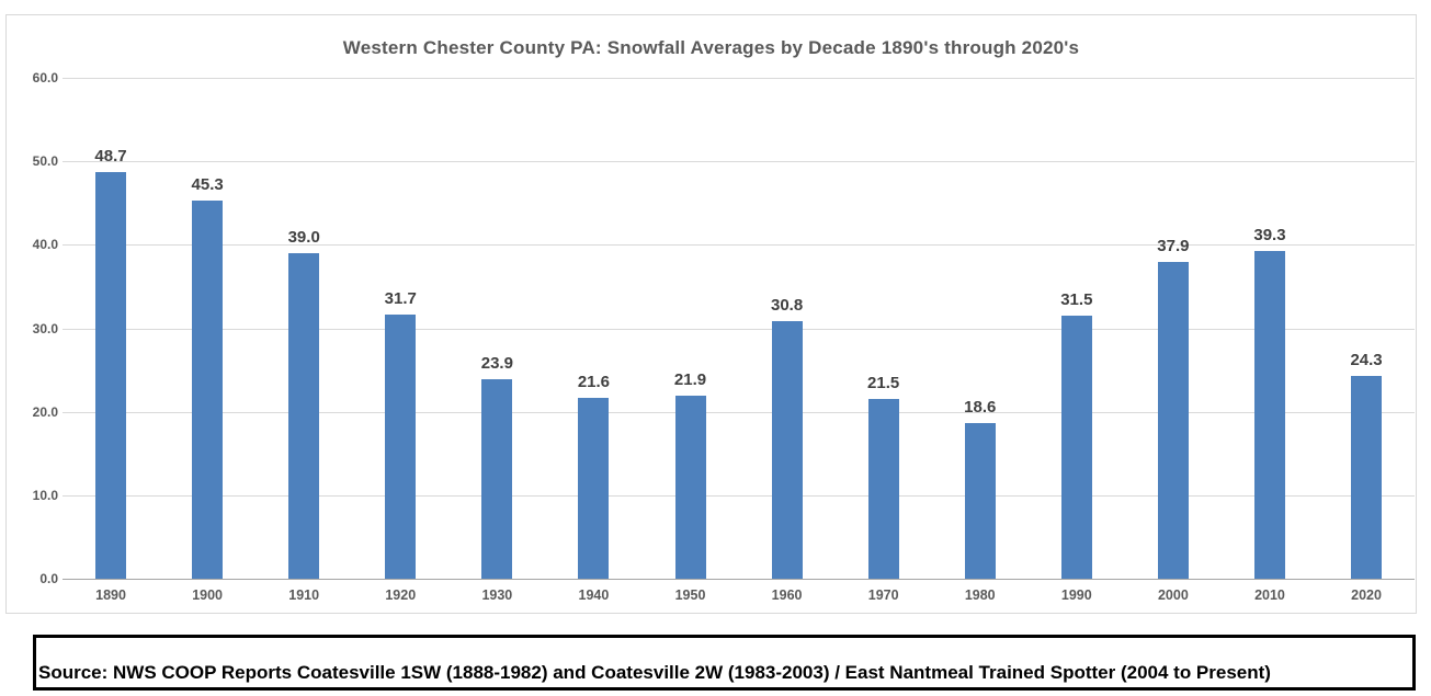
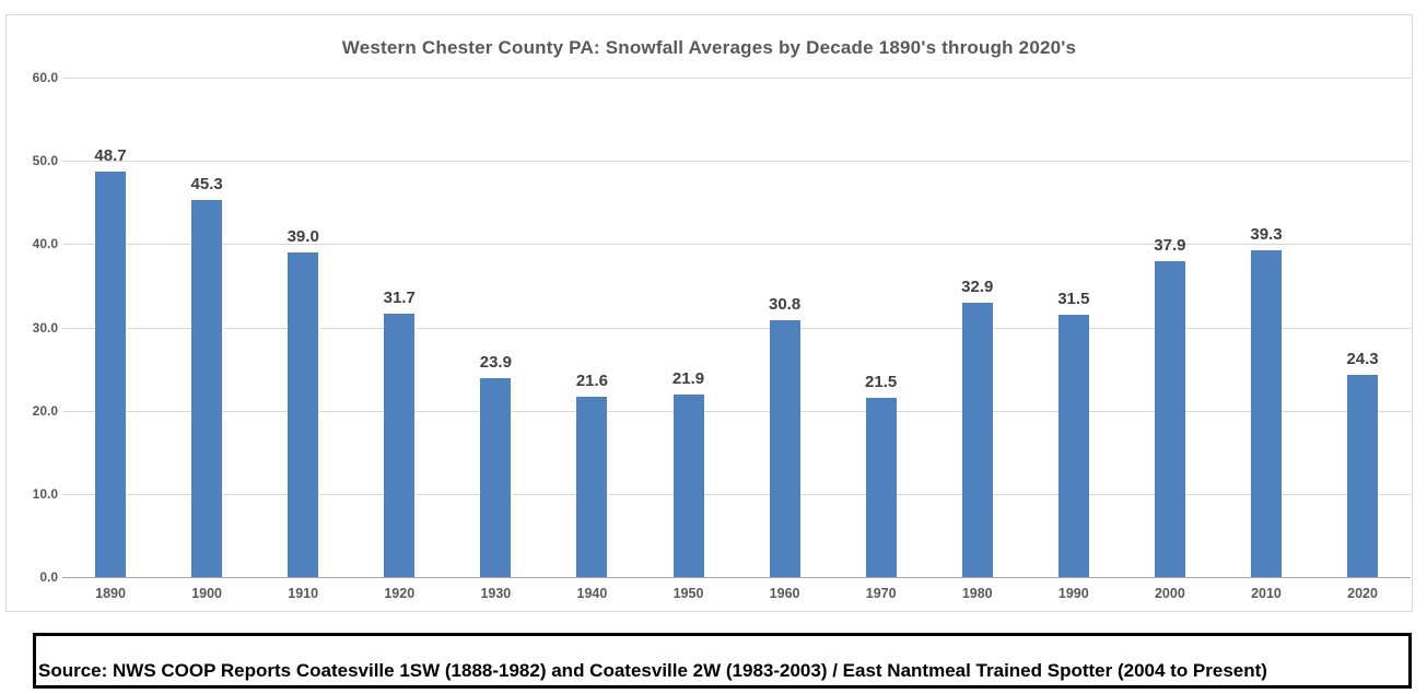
1980: 18.6 -> 32.9
